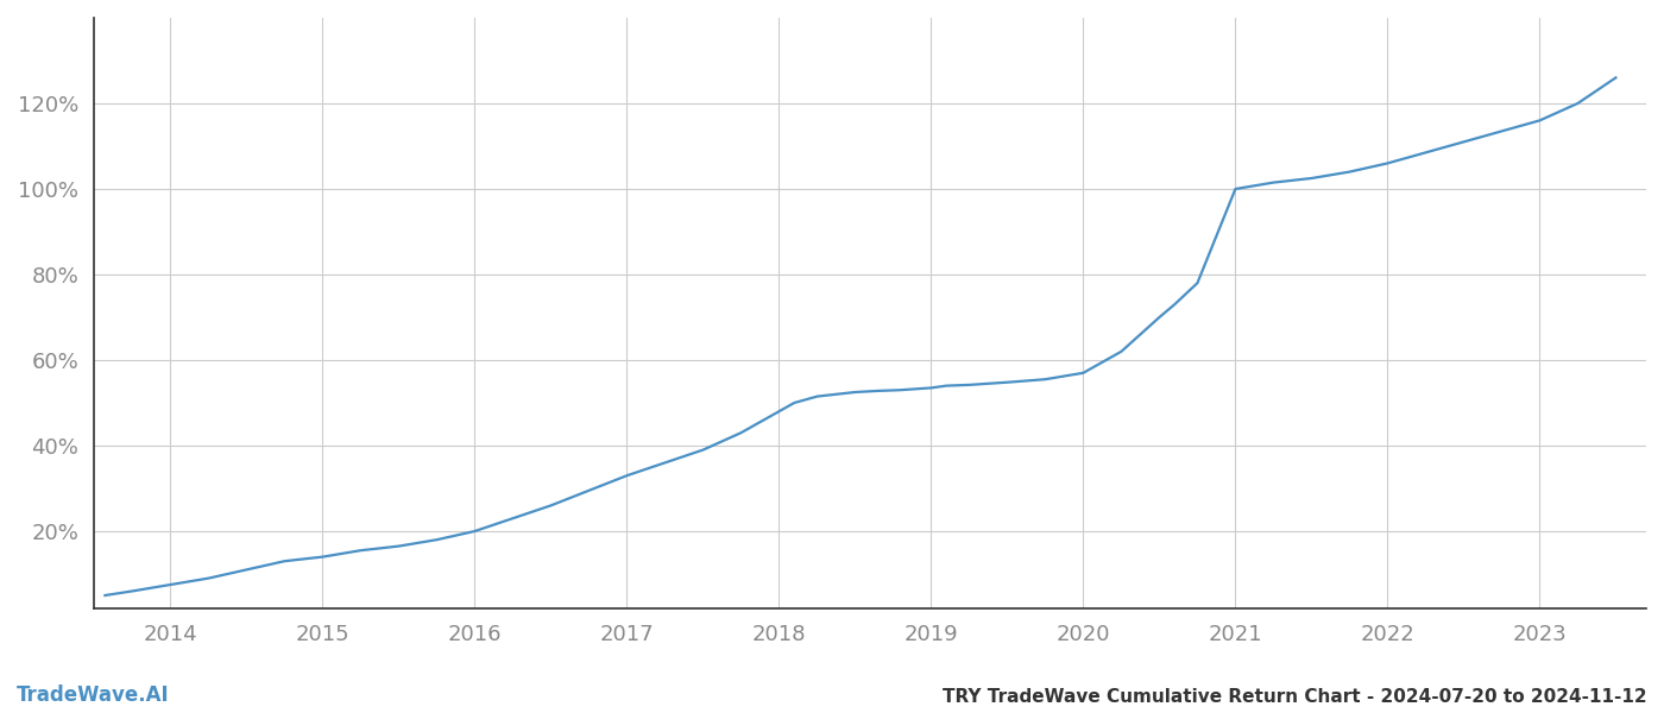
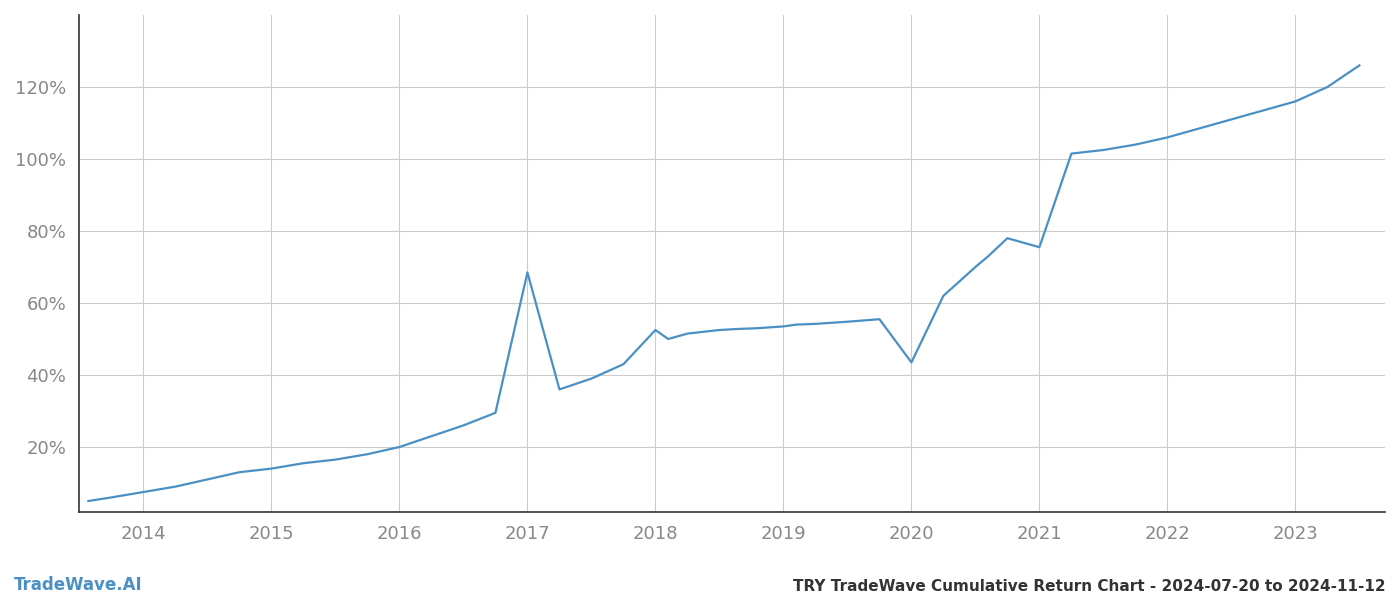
2017: 33.0% -> 68.5%
2018: 48.0% -> 52.5%
2020: 57.0% -> 43.5%
2021: 100.0% -> 75.5%
